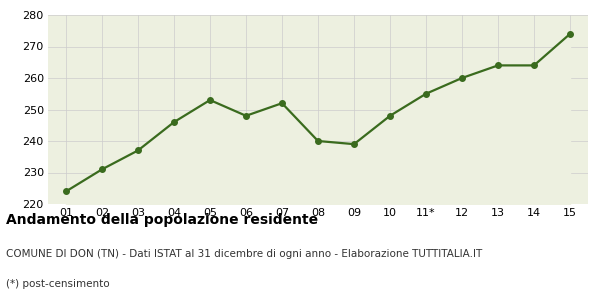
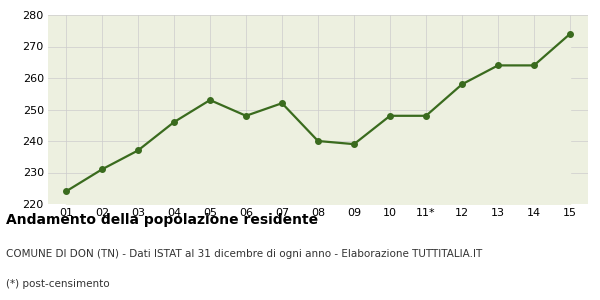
11*: 255 -> 248
12: 260 -> 258
